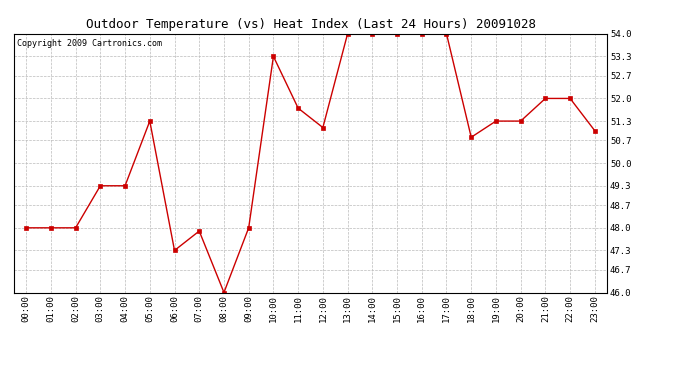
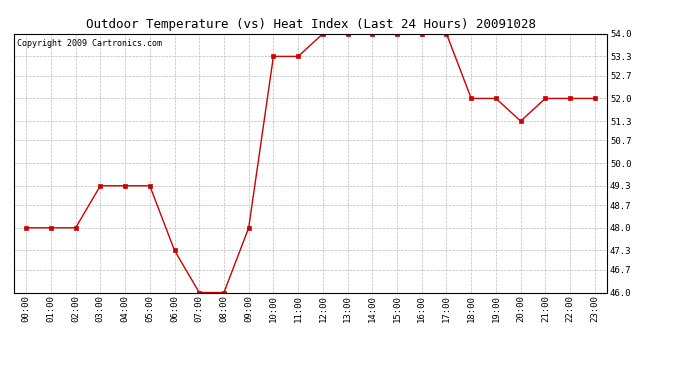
05:00: 51.3 -> 49.3
07:00: 47.9 -> 46.0
11:00: 51.7 -> 53.3
12:00: 51.1 -> 54.0
18:00: 50.8 -> 52.0
19:00: 51.3 -> 52.0
23:00: 51.0 -> 52.0
